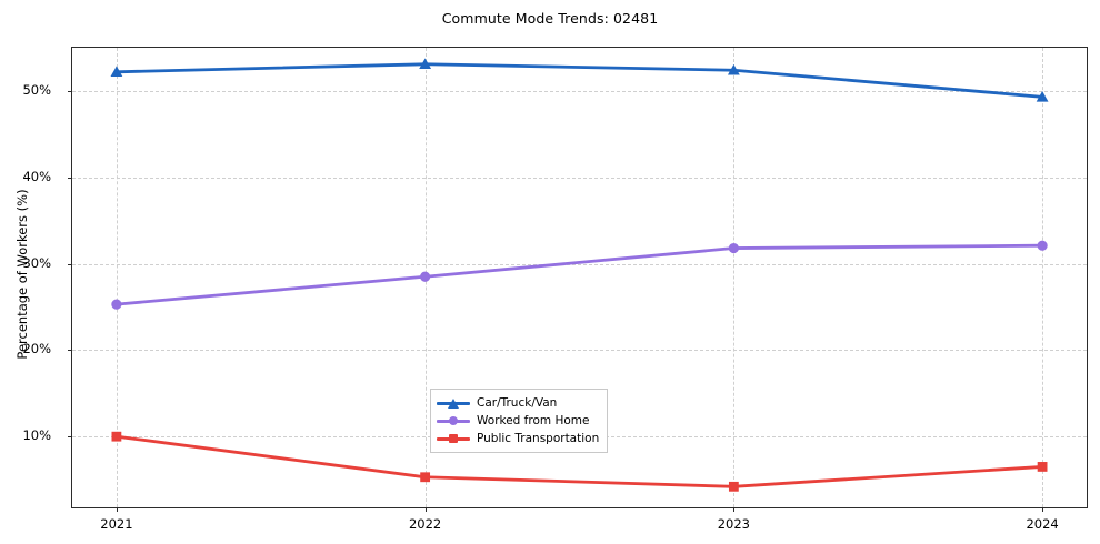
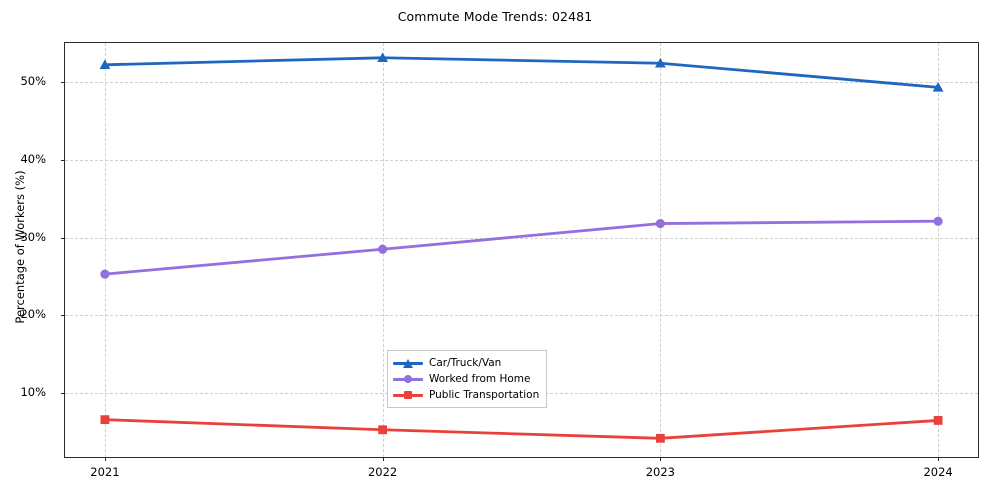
Public Transportation/2021: 10% -> 7%
